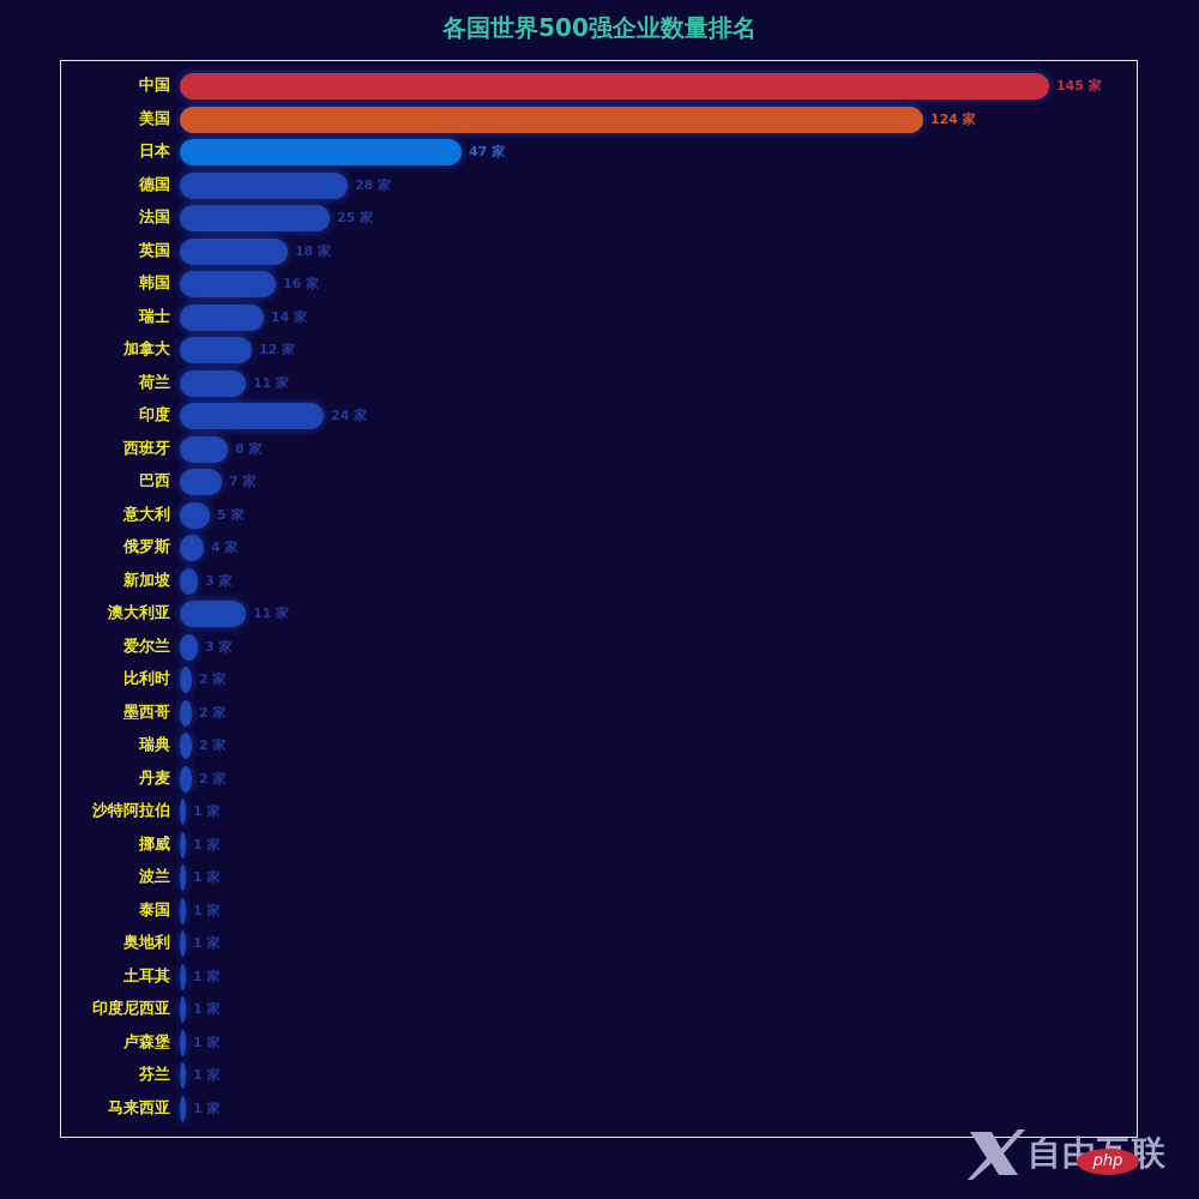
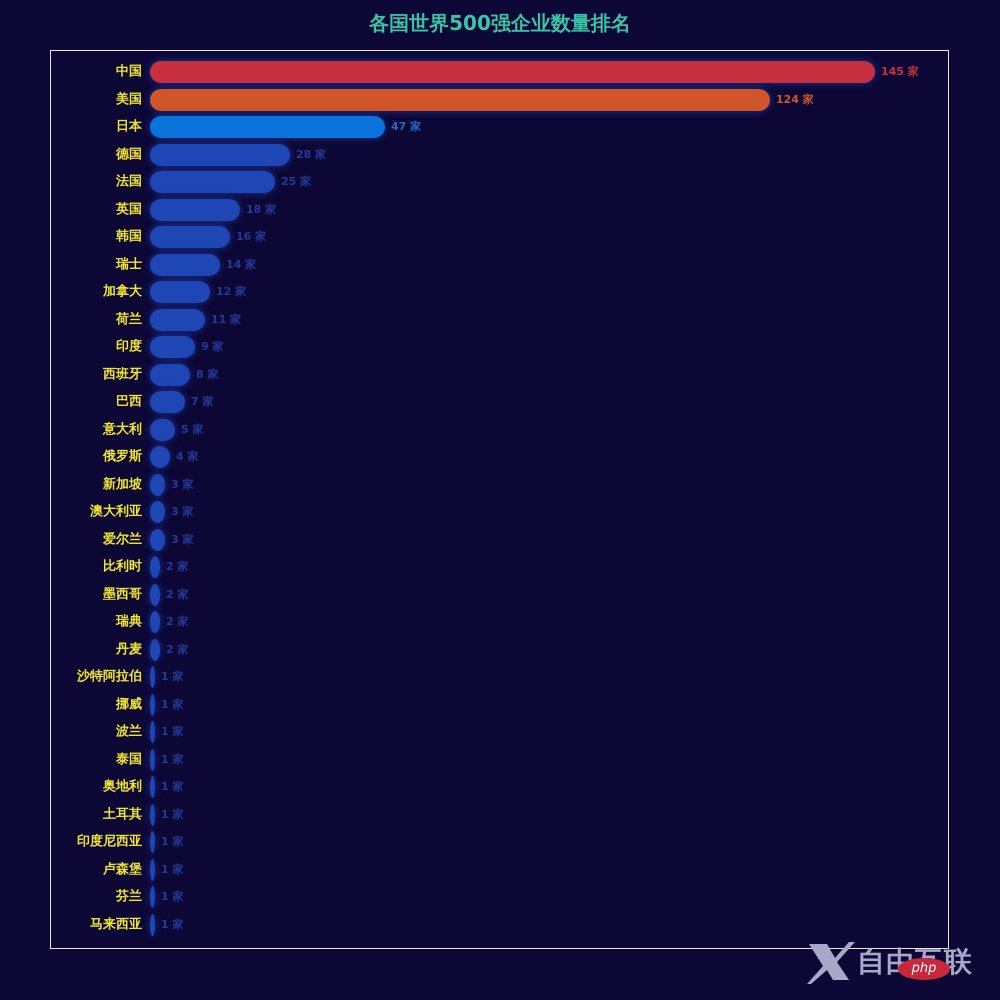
印度: 24 -> 9
澳大利亚: 11 -> 3
